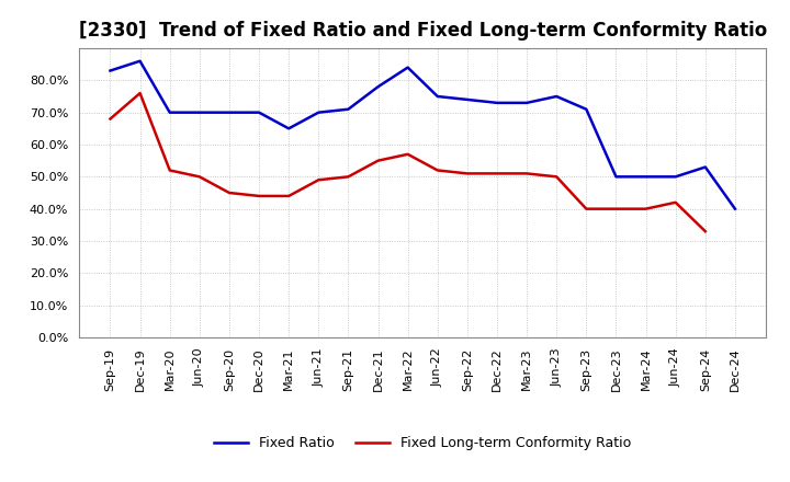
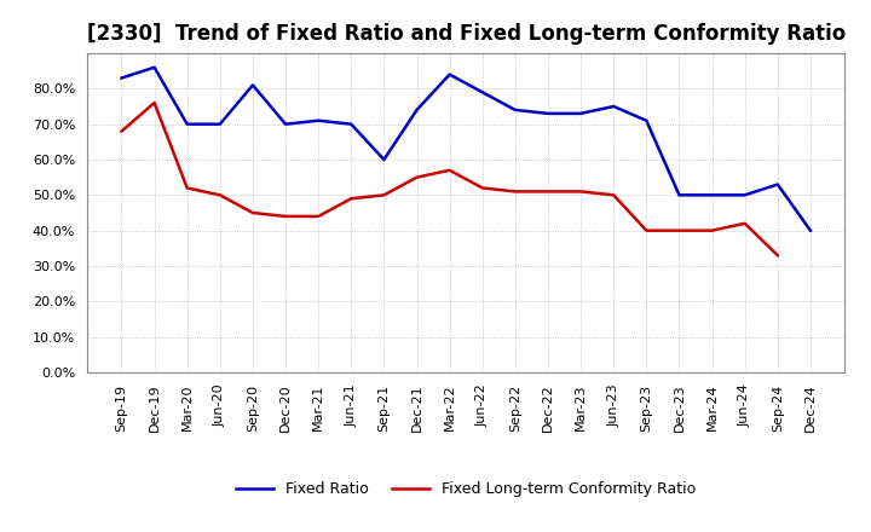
Fixed Ratio/Sep-20: 70% -> 81%
Fixed Ratio/Mar-21: 65% -> 71%
Fixed Ratio/Sep-21: 71% -> 60%
Fixed Ratio/Dec-21: 78% -> 74%
Fixed Ratio/Jun-22: 75% -> 79%
